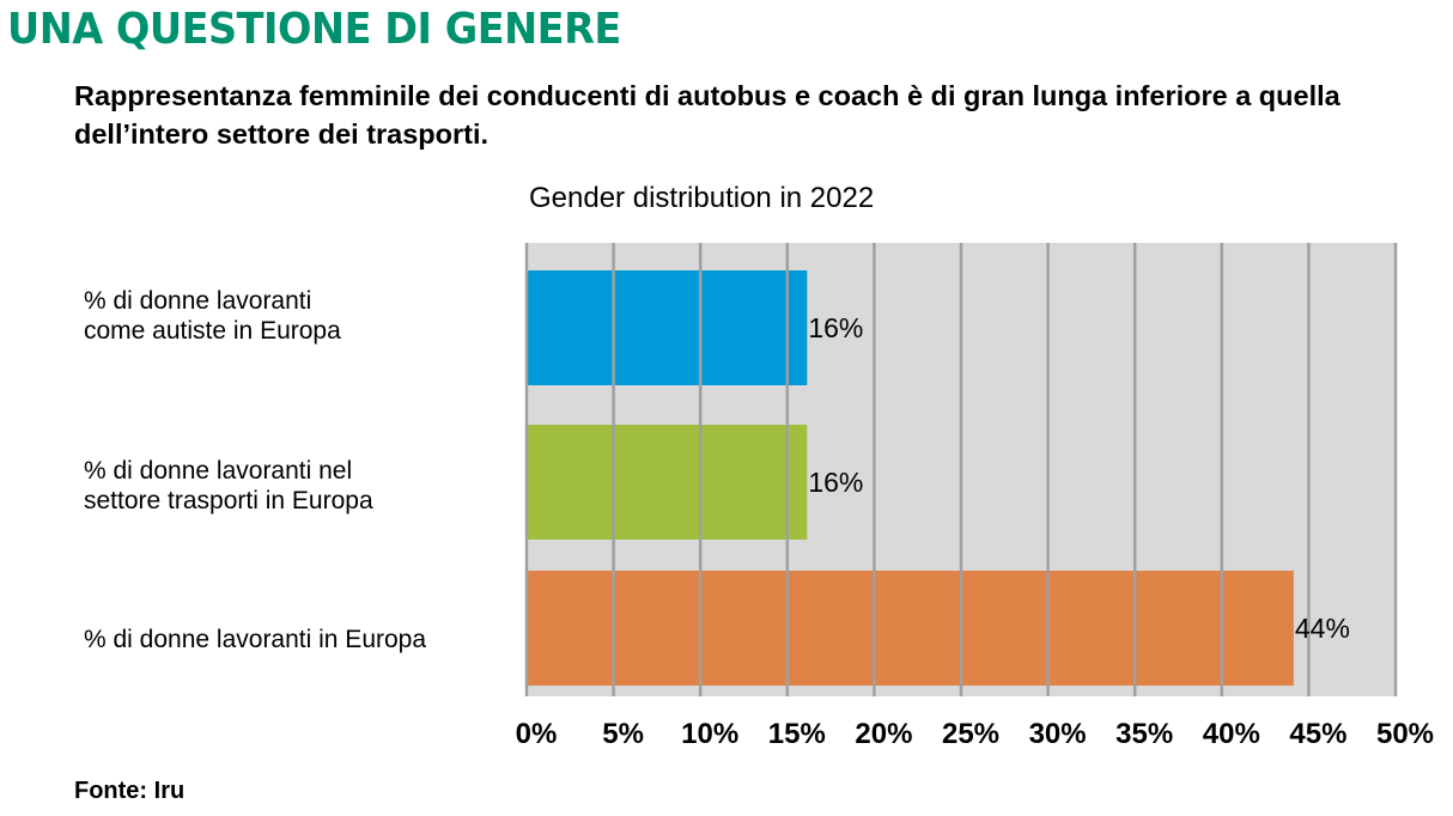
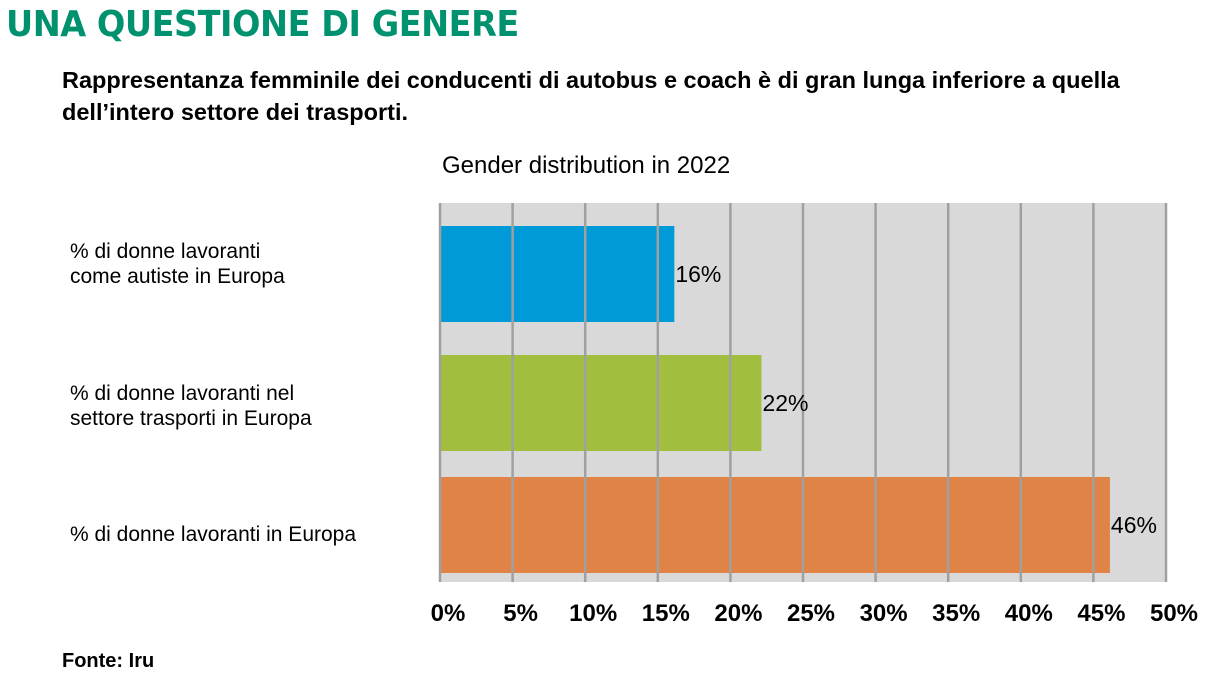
% di donne lavoranti nel settore trasporti in Europa: 16% -> 22%
% di donne lavoranti in Europa: 44% -> 46%
